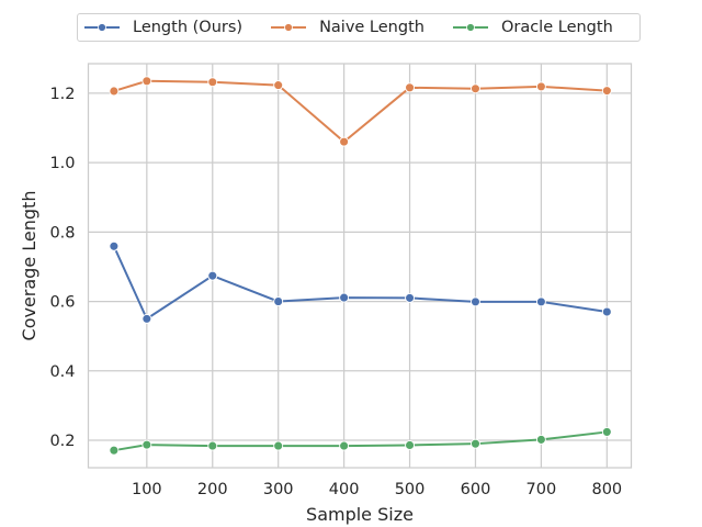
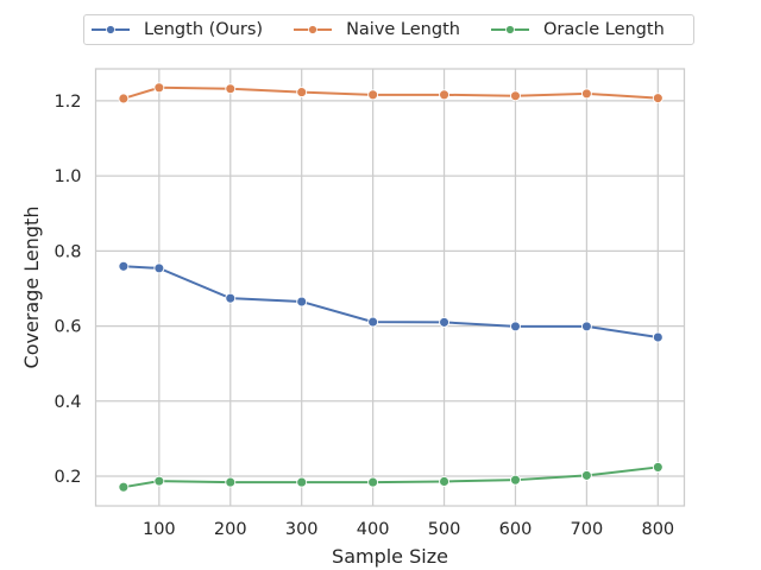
Length (Ours)/100: 0.55 -> 0.75
Length (Ours)/300: 0.60 -> 0.67
Naive Length/400: 1.06 -> 1.22
